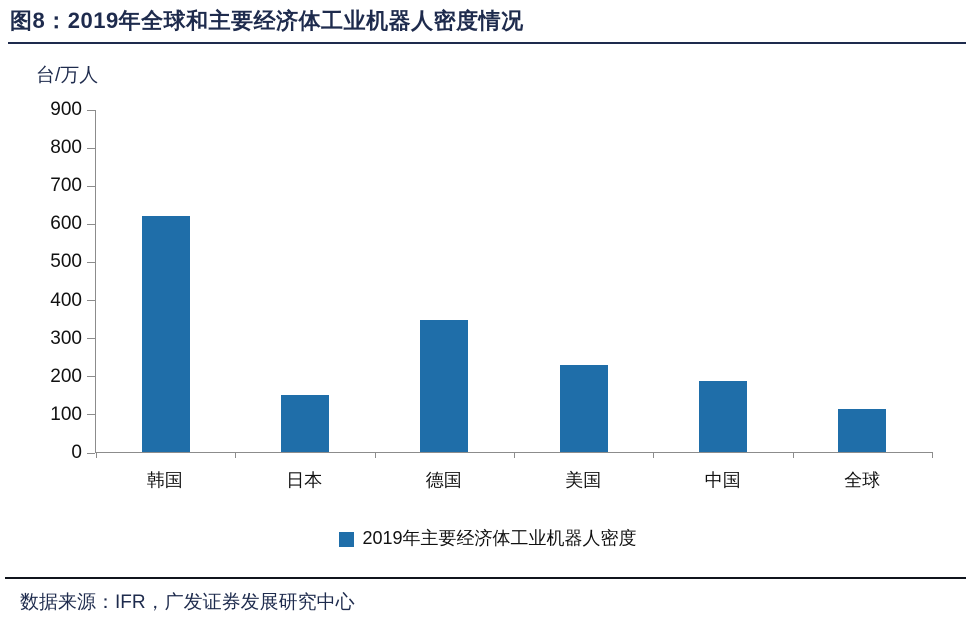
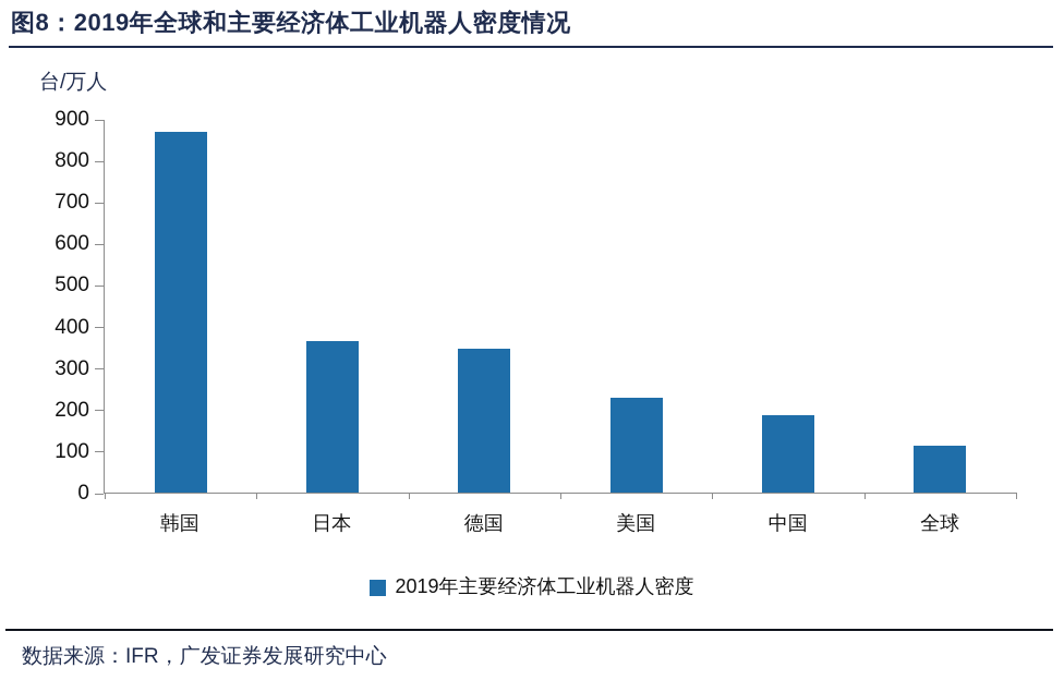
韩国: 620 -> 870
日本: 150 -> 360
